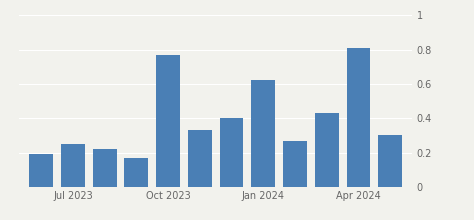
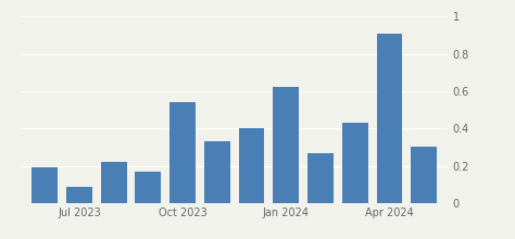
Jul 2023: 0.25 -> 0.09
Oct 2023: 0.77 -> 0.54
Apr 2024: 0.81 -> 0.91
